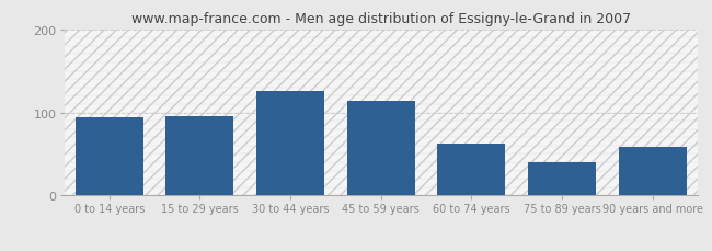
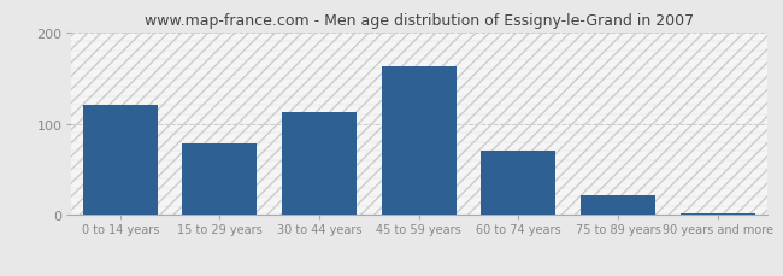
0 to 14 years: 94 -> 120
15 to 29 years: 96 -> 78
30 to 44 years: 126 -> 112
45 to 59 years: 114 -> 162
60 to 74 years: 62 -> 70
75 to 89 years: 40 -> 22
90 years and more: 58 -> 2
